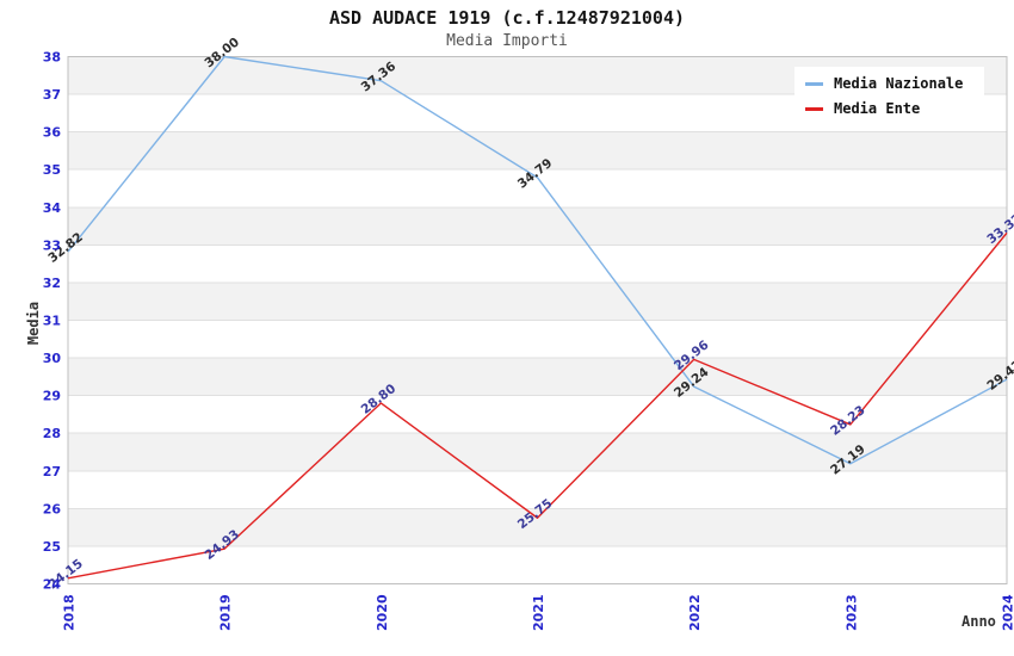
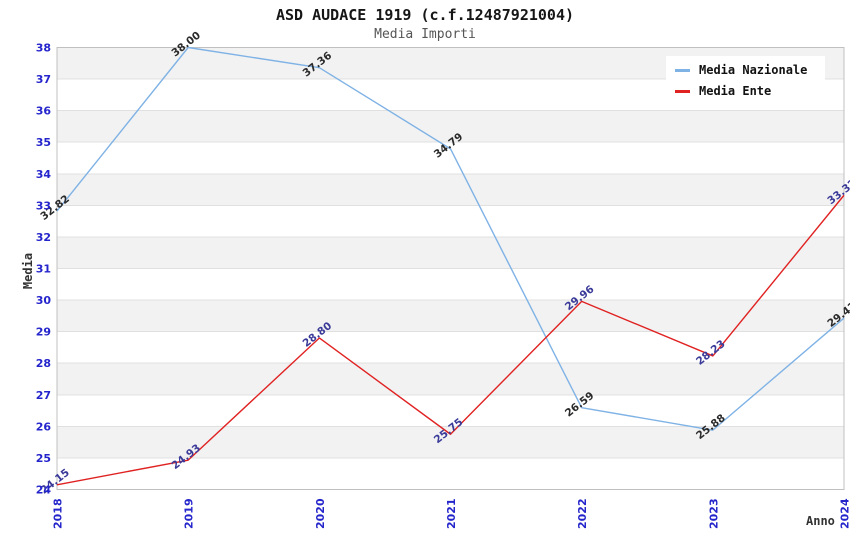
Media Nazionale/2022: 29.24 -> 26.59
Media Nazionale/2023: 27.19 -> 25.88
